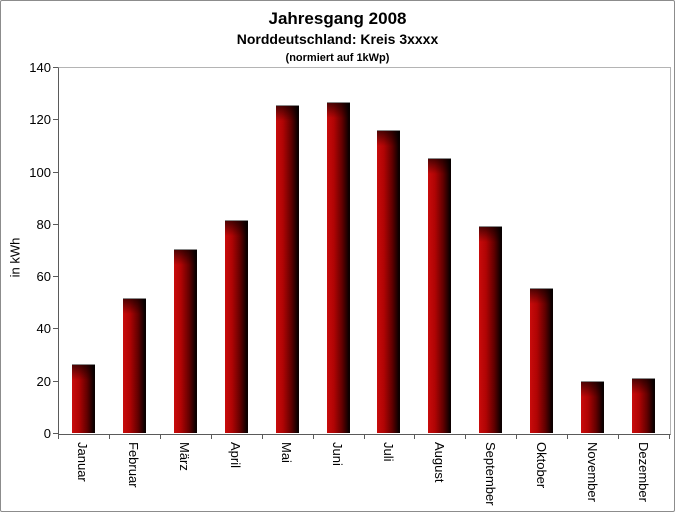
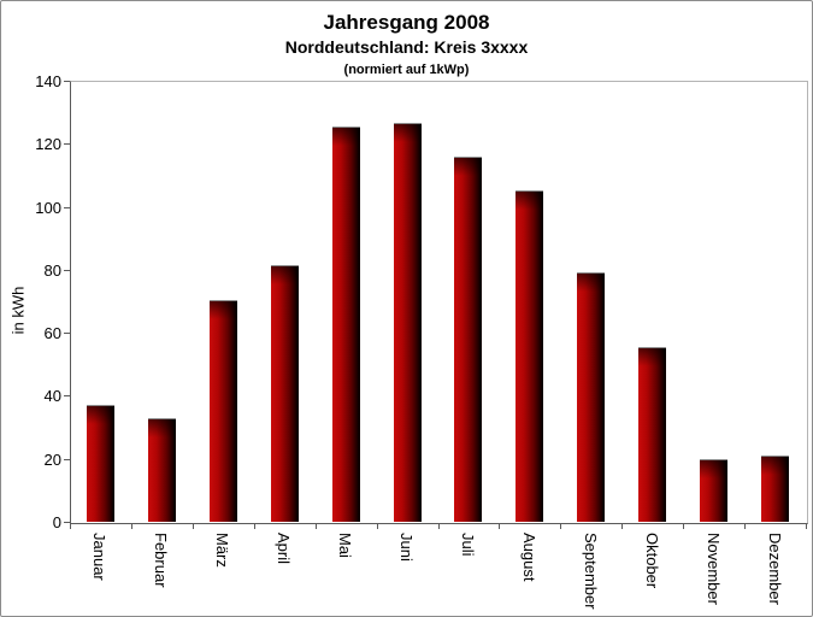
Januar: 26 -> 37
Februar: 52 -> 33
